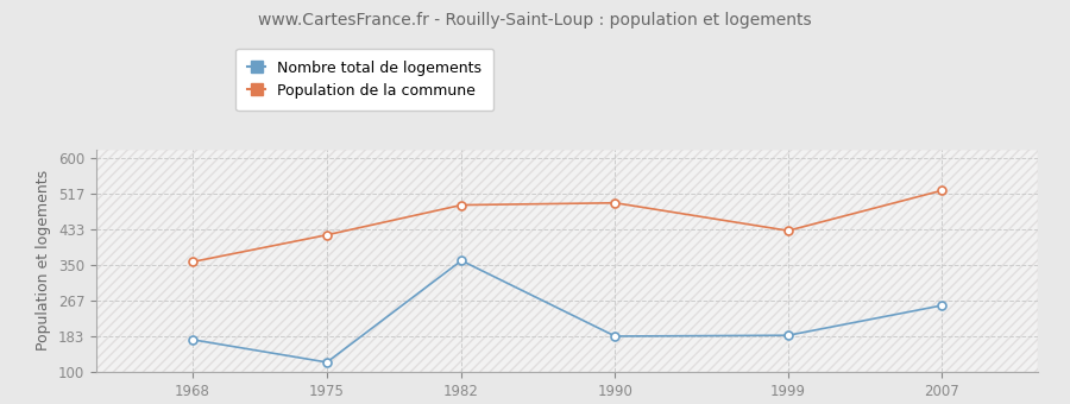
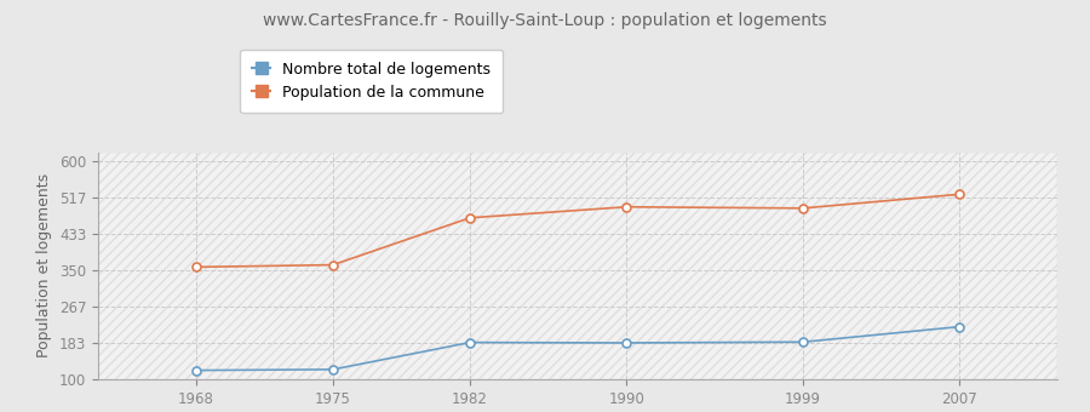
Nombre total de logements/1968: 175 -> 120
Population de la commune/1975: 420 -> 362
Nombre total de logements/1982: 360 -> 184
Population de la commune/1982: 490 -> 470
Population de la commune/1999: 430 -> 492
Nombre total de logements/2007: 255 -> 220
